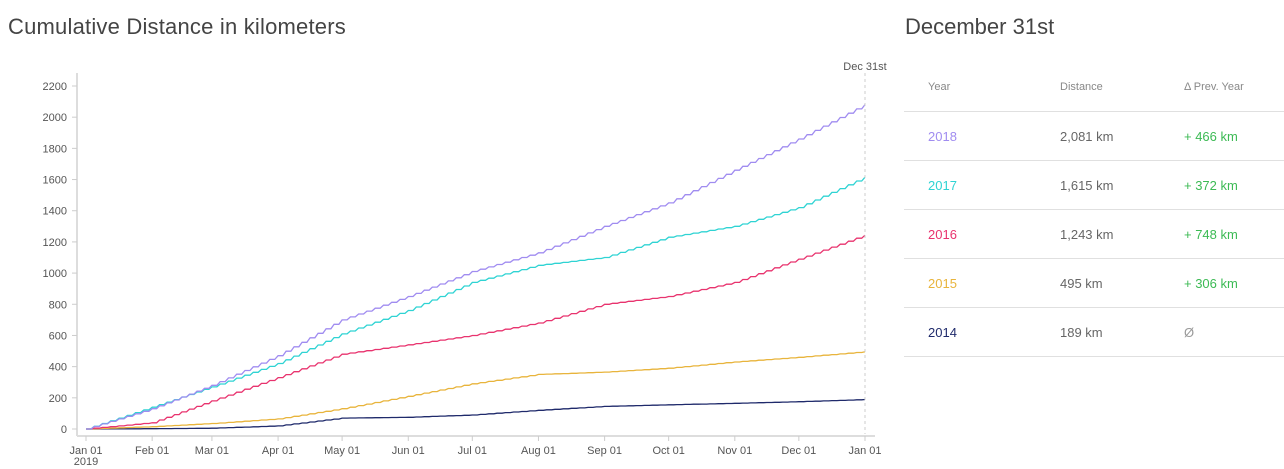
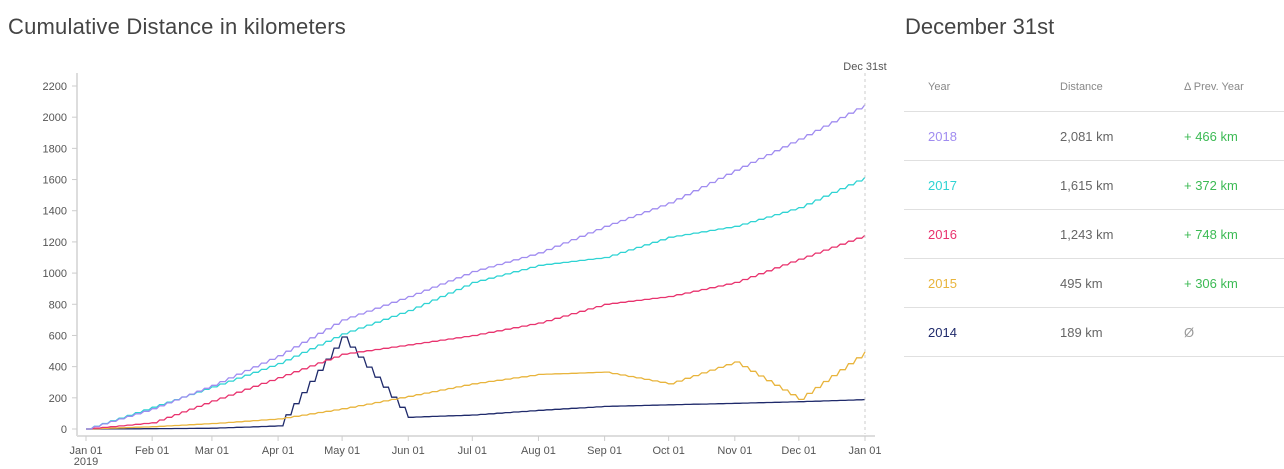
2014/May 01: 70 -> 590
2015/Oct 01: 390 -> 290
2015/Dec 01: 460 -> 190
